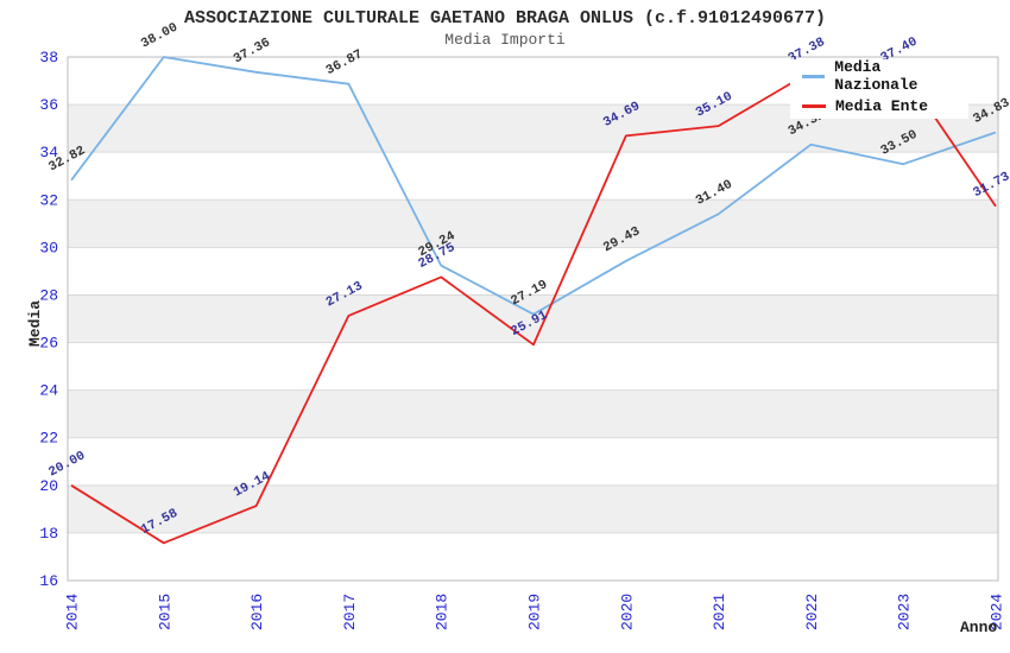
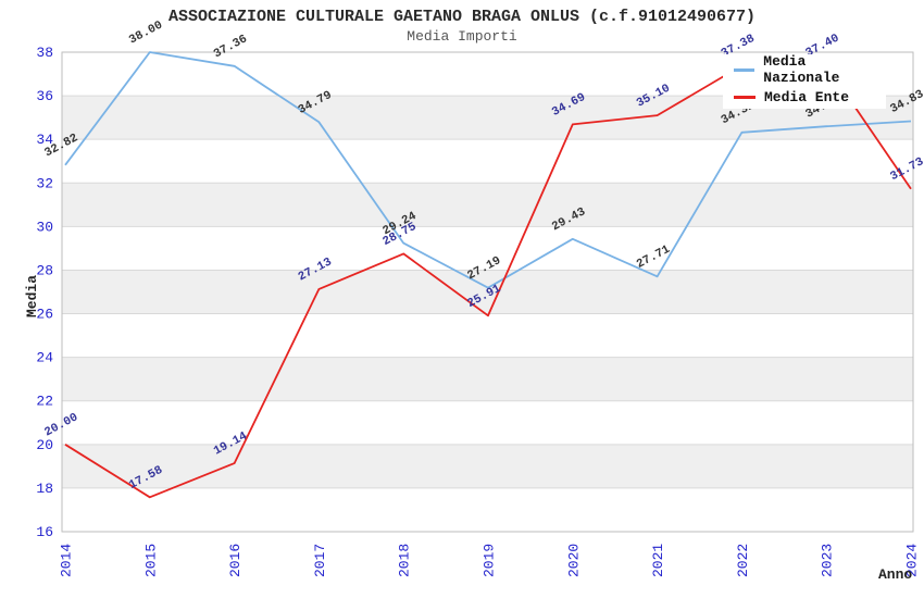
Media Nazionale/2017: 36.87 -> 34.79
Media Nazionale/2021: 31.40 -> 27.71
Media Nazionale/2023: 33.50 -> 34.60
